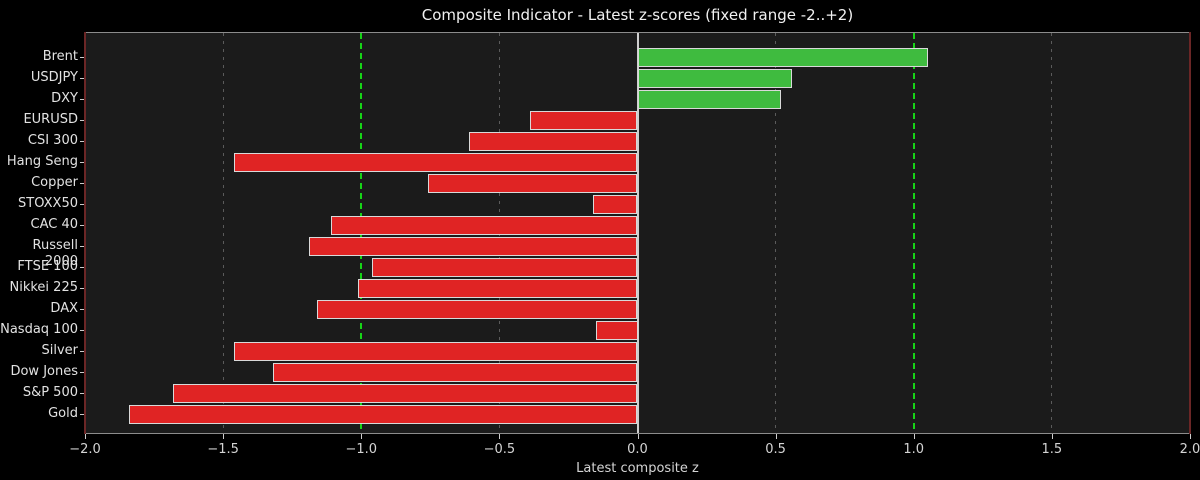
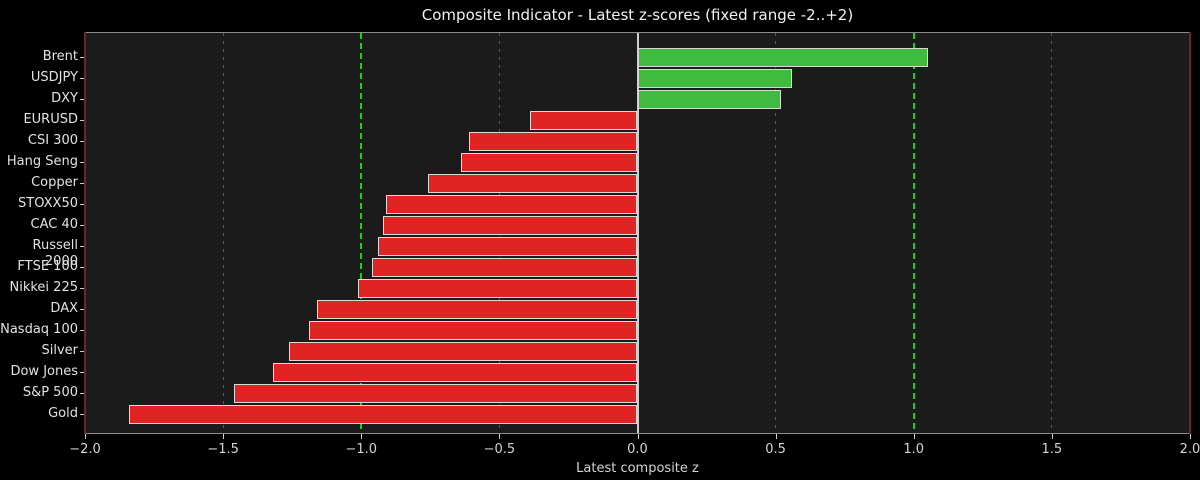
Hang Seng: -1.46 -> -0.64
STOXX50: -0.16 -> -0.91
CAC 40: -1.11 -> -0.92
Russell 2000: -1.19 -> -0.94
Nasdaq 100: -0.15 -> -1.19
Silver: -1.46 -> -1.26
S&P 500: -1.68 -> -1.46
